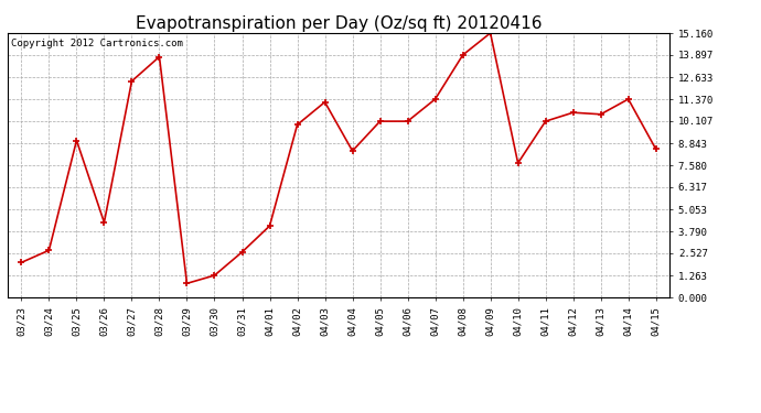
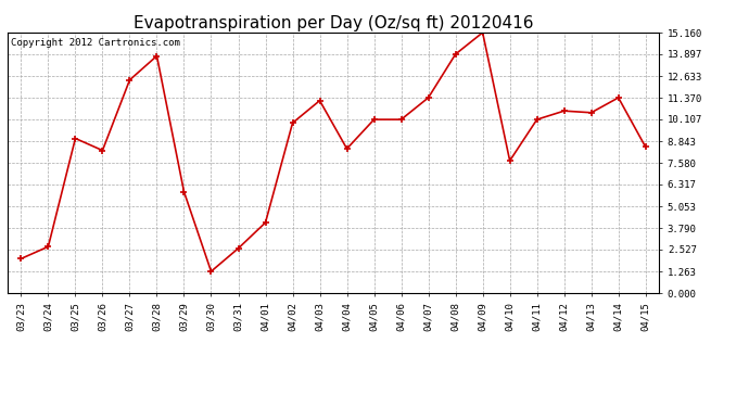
03/26: 4.3 -> 8.3
03/29: 0.8 -> 5.9
